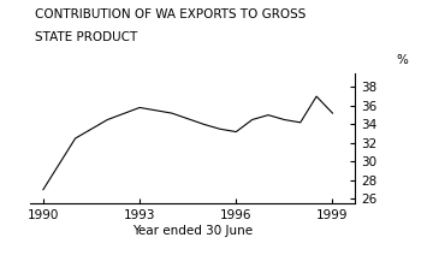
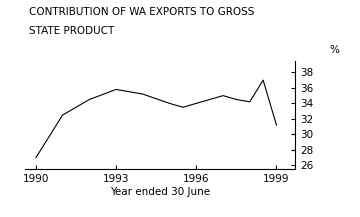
1996: 33.2 -> 34.0
1999: 35.2 -> 31.2
